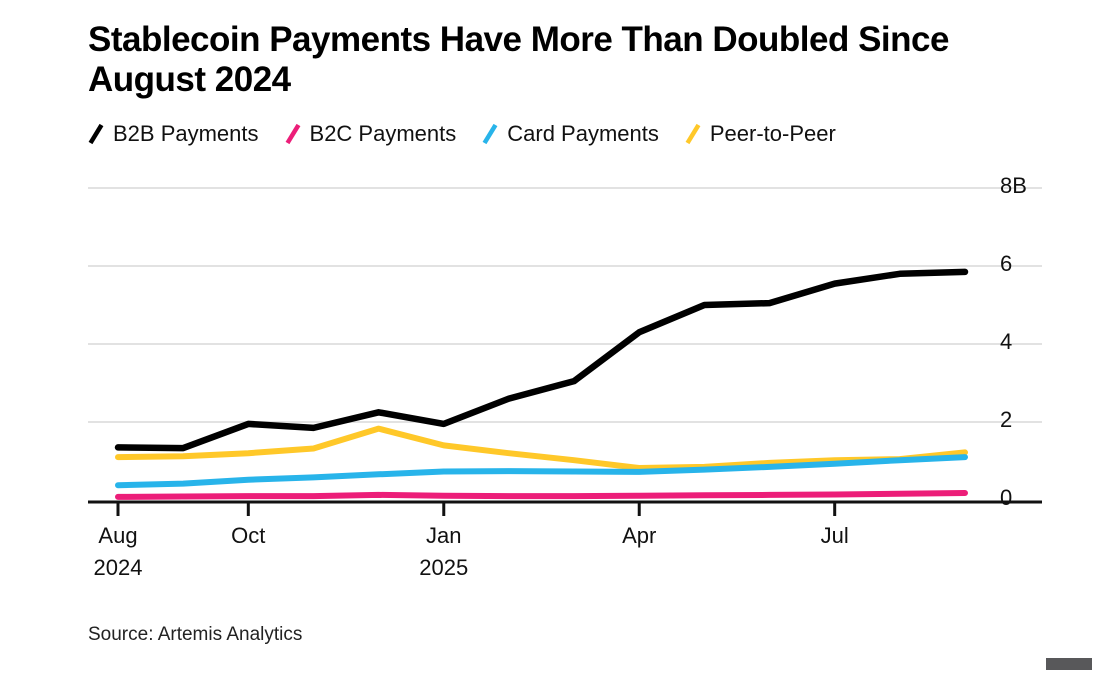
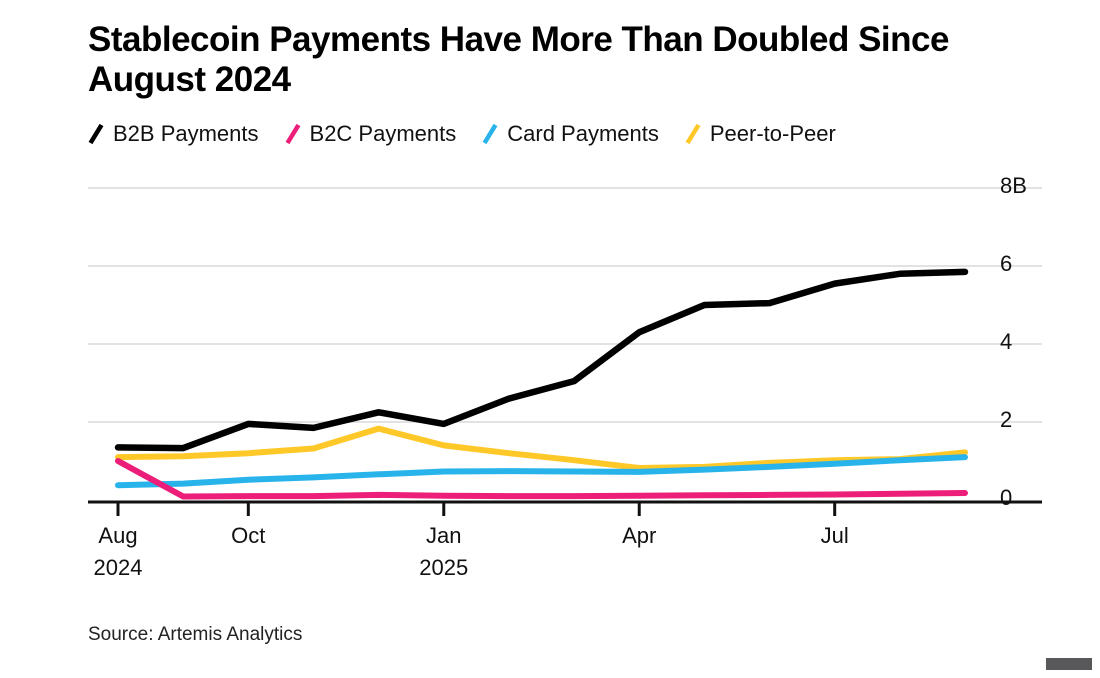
B2C Payments/Aug 2024: 0.1B -> 1.0B
